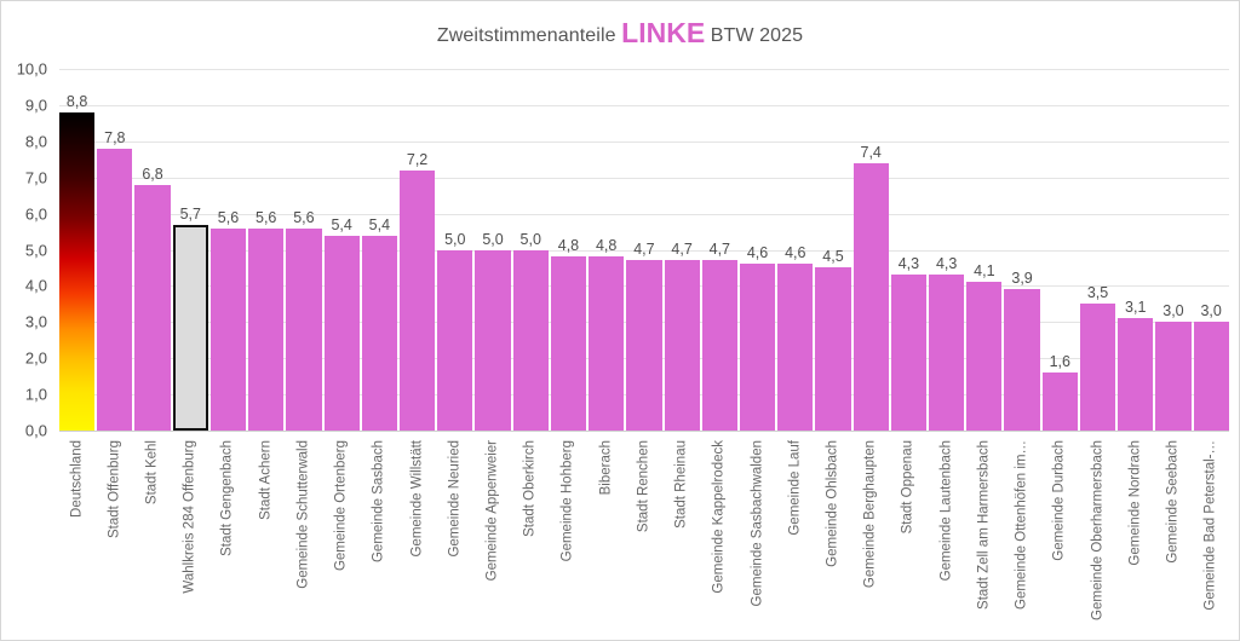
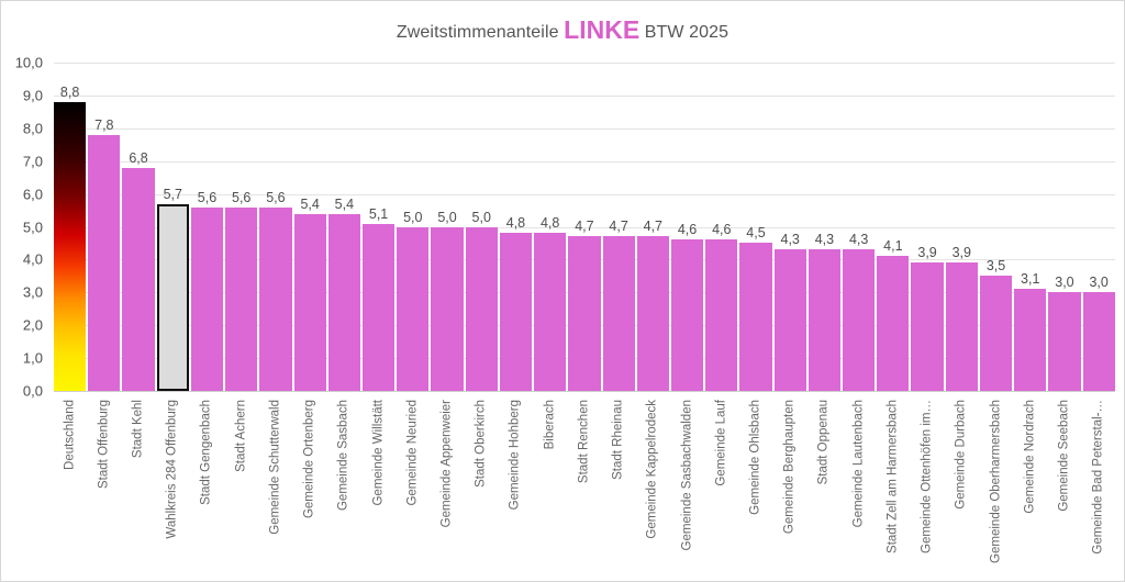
Gemeinde Willstätt: 7,2 -> 5,1
Gemeinde Berghaupten: 7,4 -> 4,3
Gemeinde Durbach: 1,6 -> 3,9
